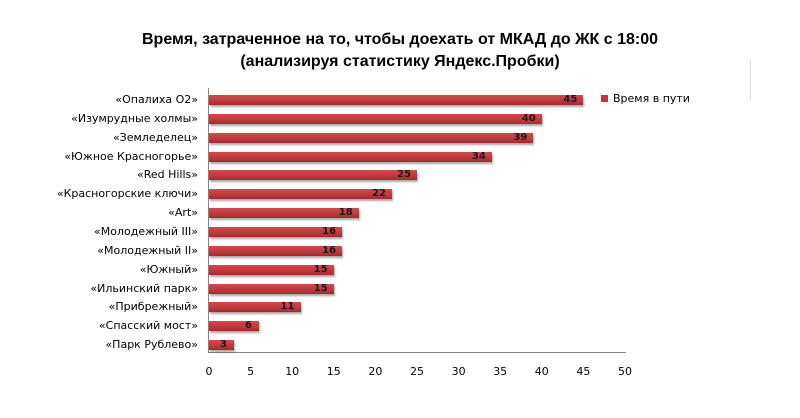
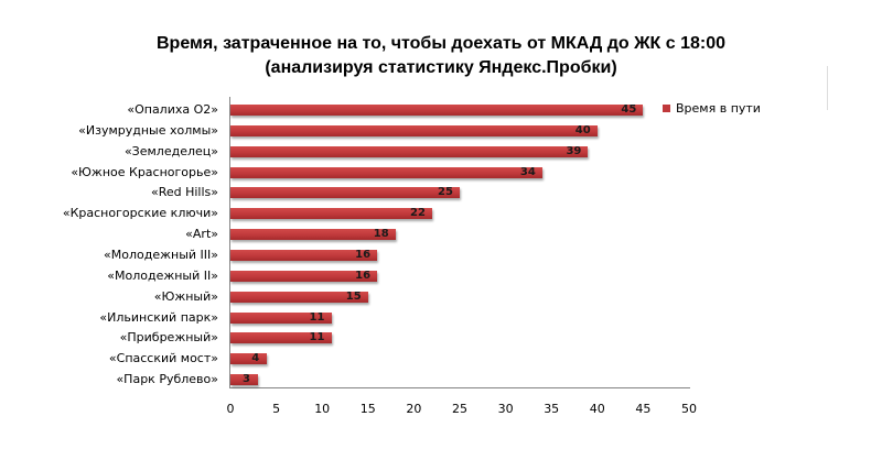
«Ильинский парк»: 15 -> 11
«Спасский мост»: 6 -> 4
